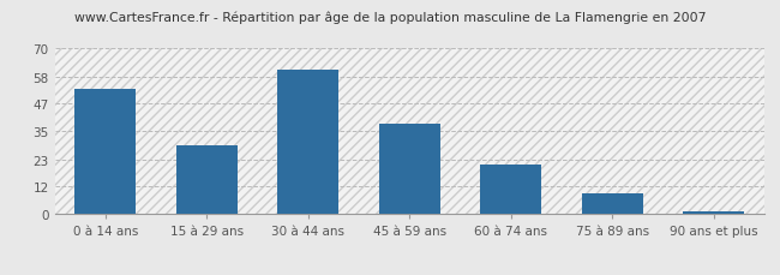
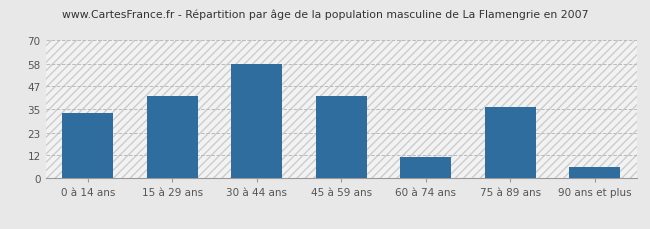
0 à 14 ans: 53 -> 33
15 à 29 ans: 29 -> 42
30 à 44 ans: 61 -> 58
45 à 59 ans: 38 -> 42
60 à 74 ans: 21 -> 11
75 à 89 ans: 9 -> 36
90 ans et plus: 1 -> 6
